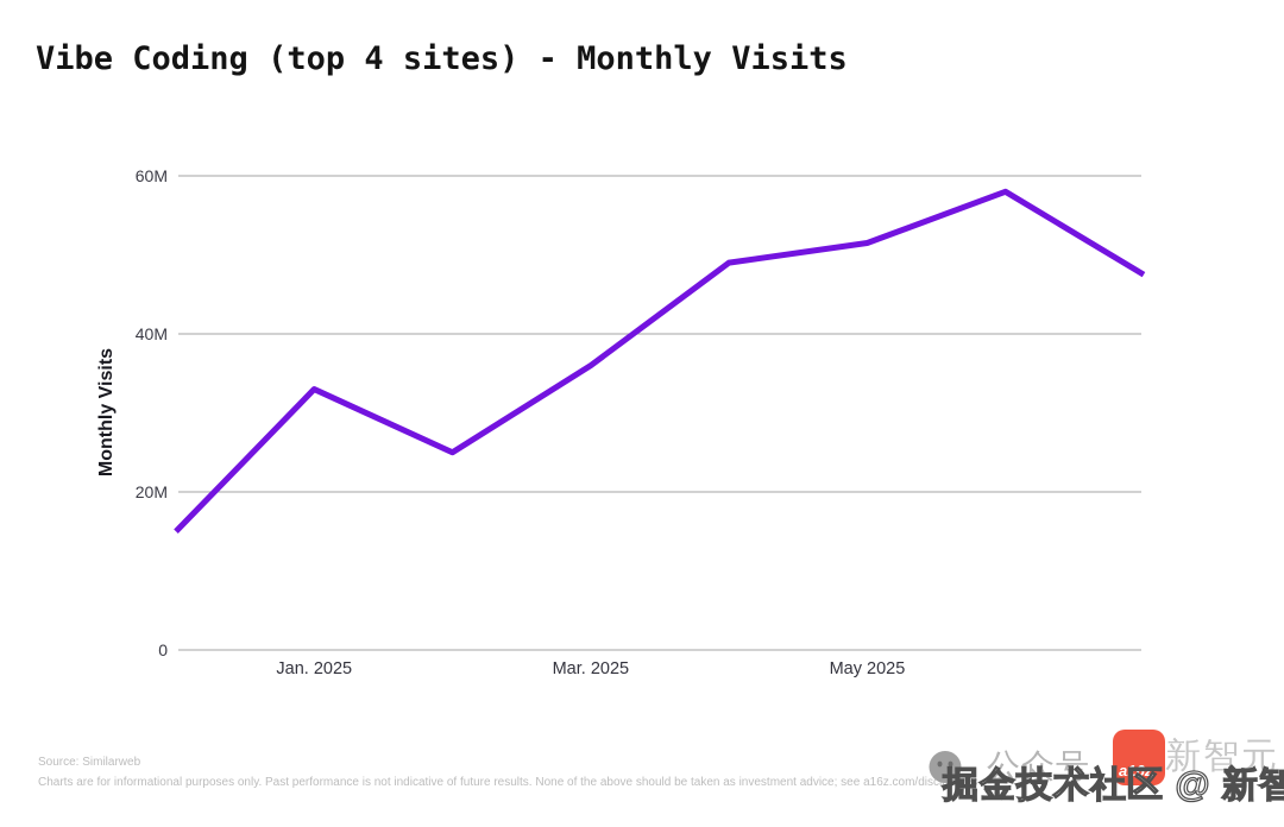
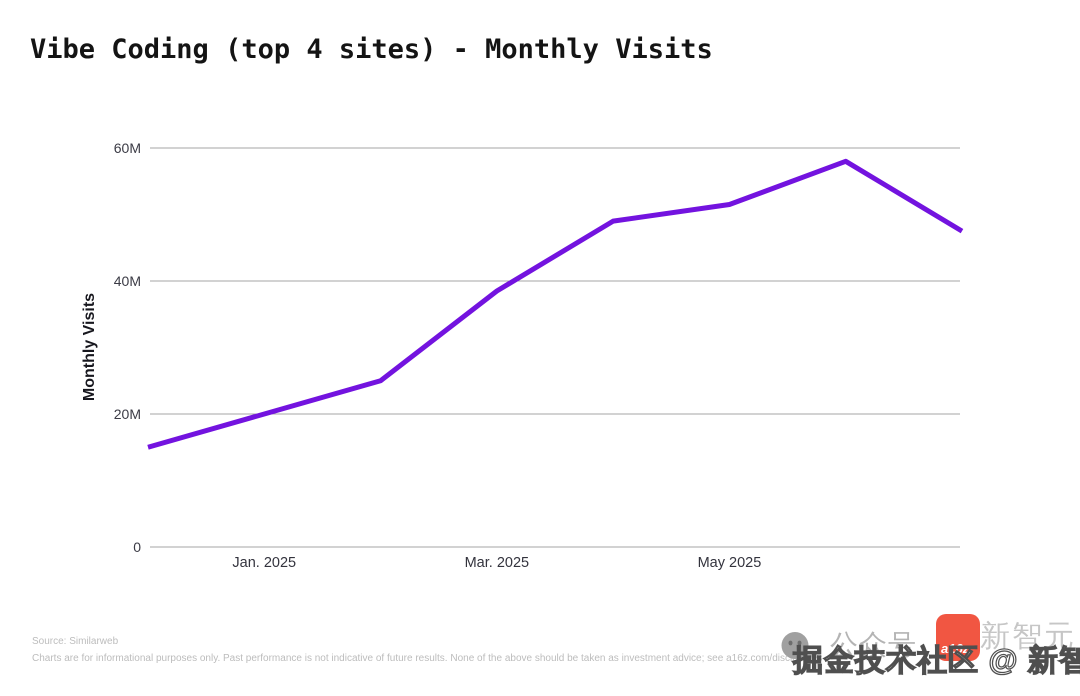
Jan. 2025: 33M -> 20M
Mar. 2025: 36M -> 38M
